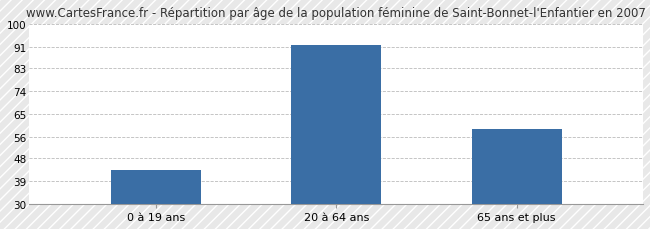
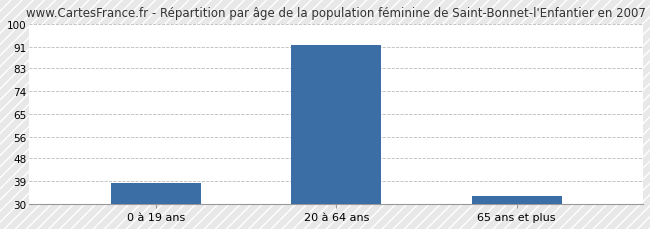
0 à 19 ans: 43 -> 38
65 ans et plus: 59 -> 33
